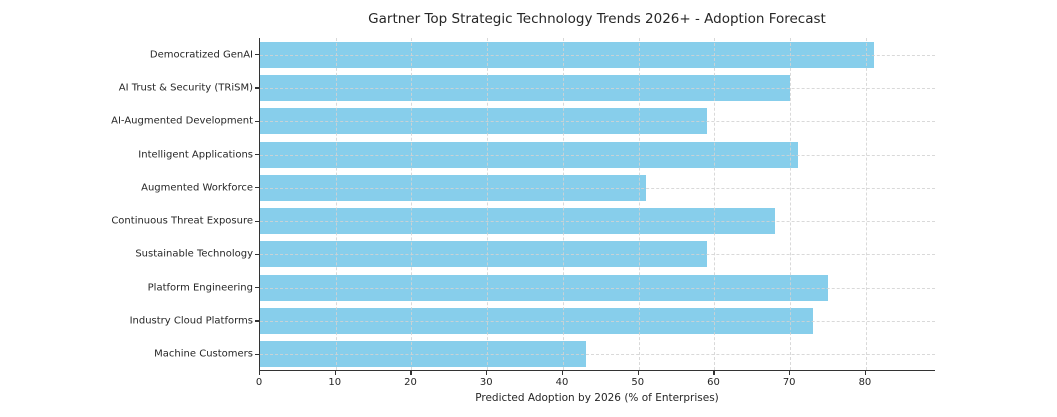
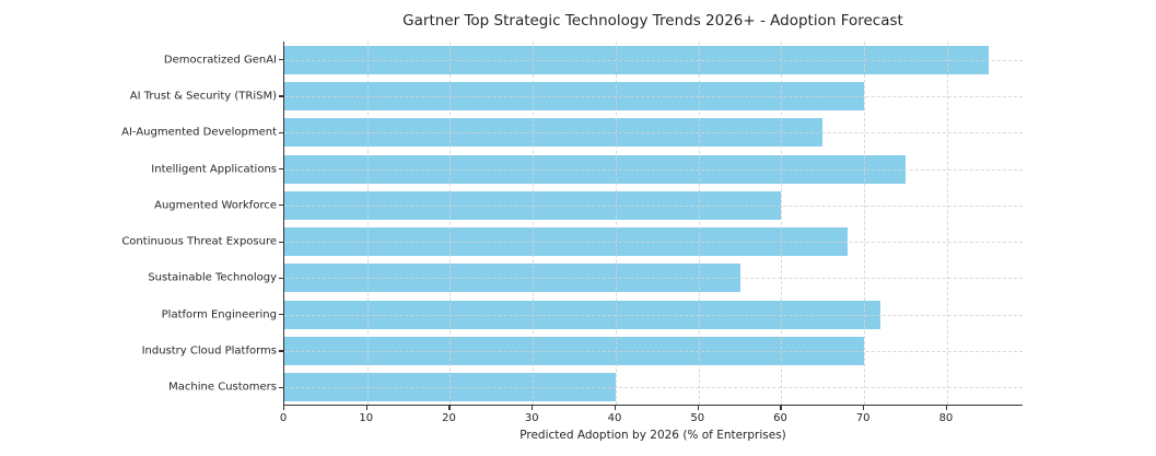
Democratized GenAI: 81 -> 85
AI-Augmented Development: 59 -> 65
Intelligent Applications: 71 -> 75
Augmented Workforce: 51 -> 60
Sustainable Technology: 59 -> 55
Platform Engineering: 75 -> 72
Industry Cloud Platforms: 73 -> 70
Machine Customers: 43 -> 40
